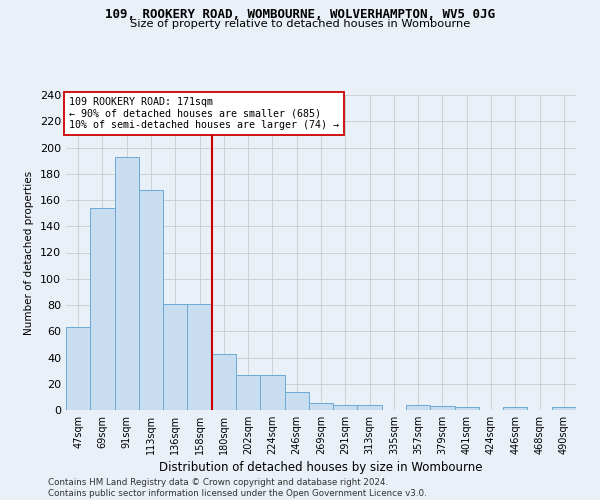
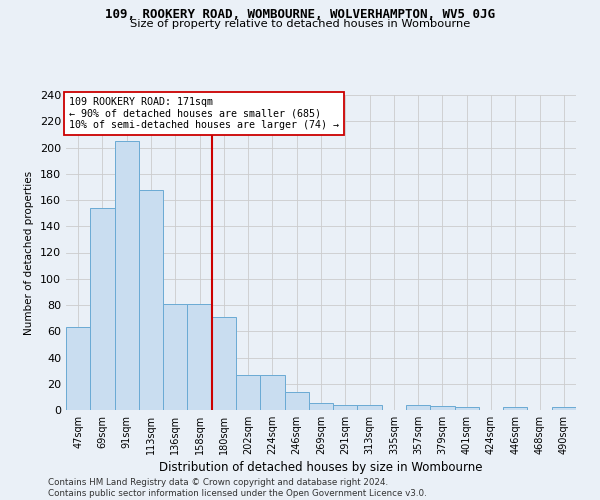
91sqm: 193 -> 205
180sqm: 43 -> 71
